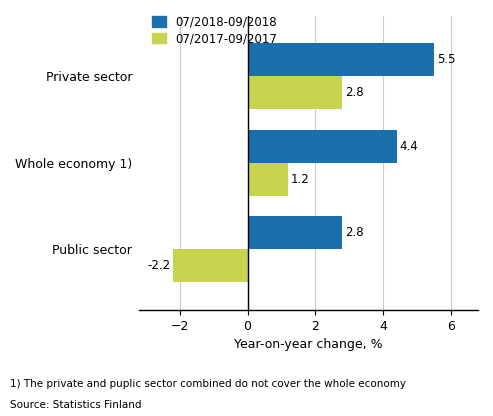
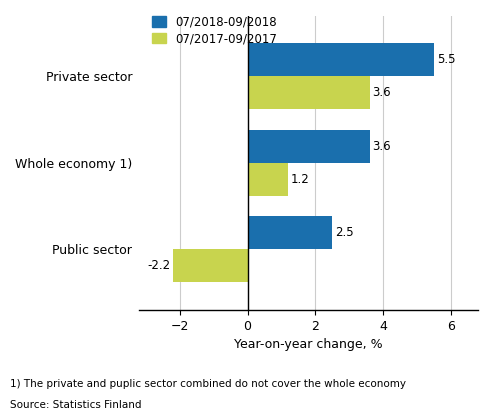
07/2017-09/2017/Private sector: 2.8 -> 3.6
07/2018-09/2018/Whole economy 1): 4.4 -> 3.6
07/2018-09/2018/Public sector: 2.8 -> 2.5
